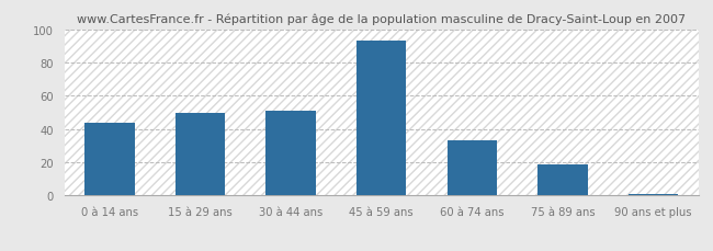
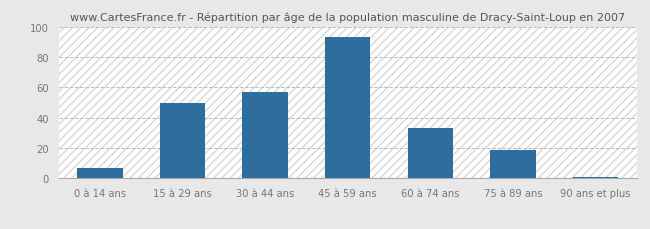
0 à 14 ans: 44 -> 7
30 à 44 ans: 51 -> 57
